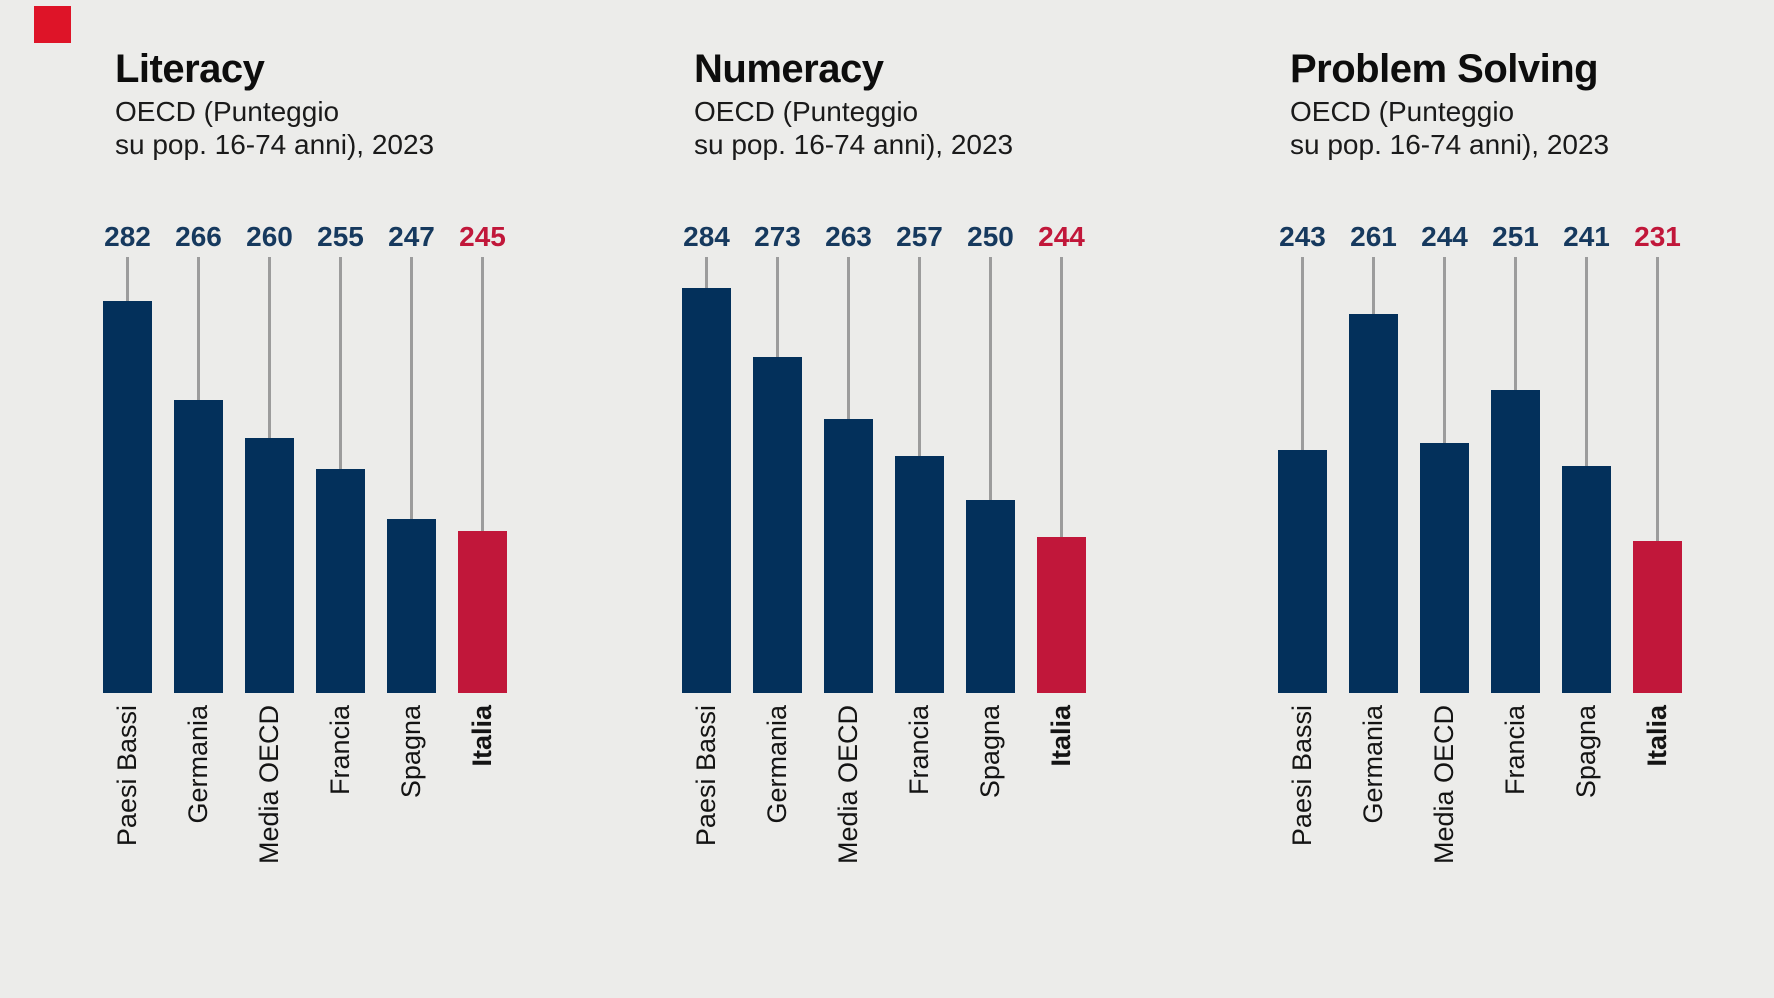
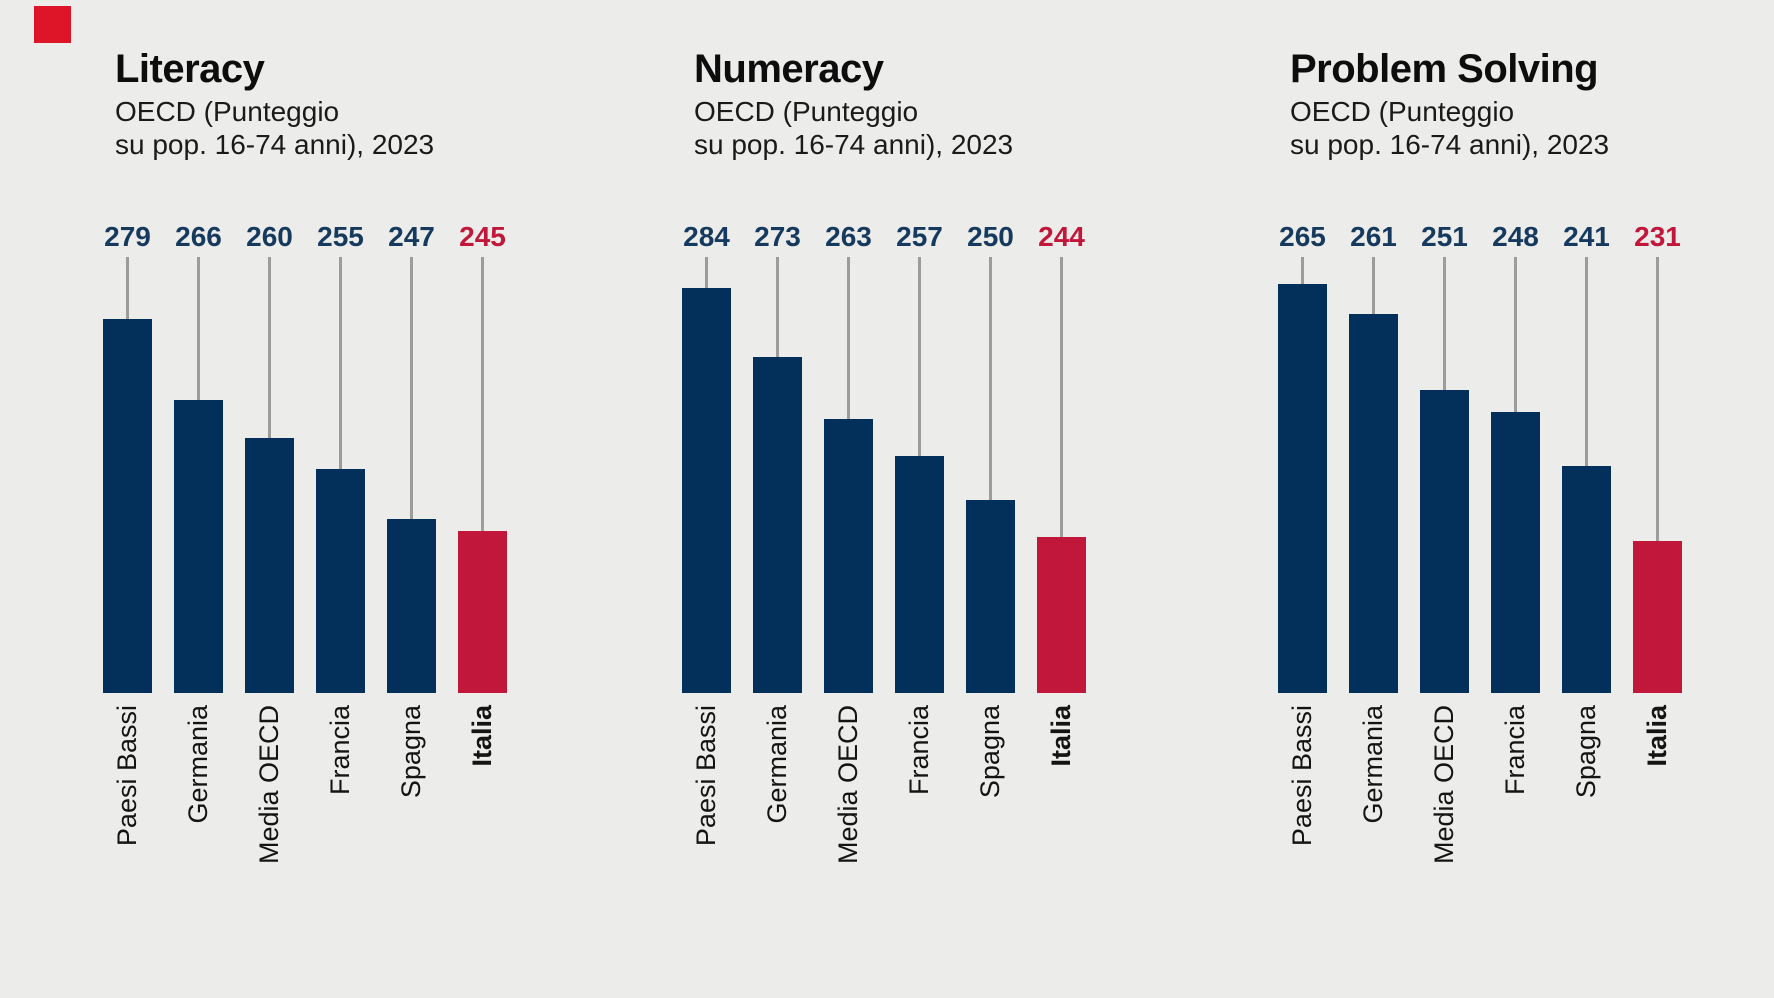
Literacy/Paesi Bassi: 282 -> 279
Problem Solving/Paesi Bassi: 243 -> 265
Problem Solving/Media OECD: 244 -> 251
Problem Solving/Francia: 251 -> 248
